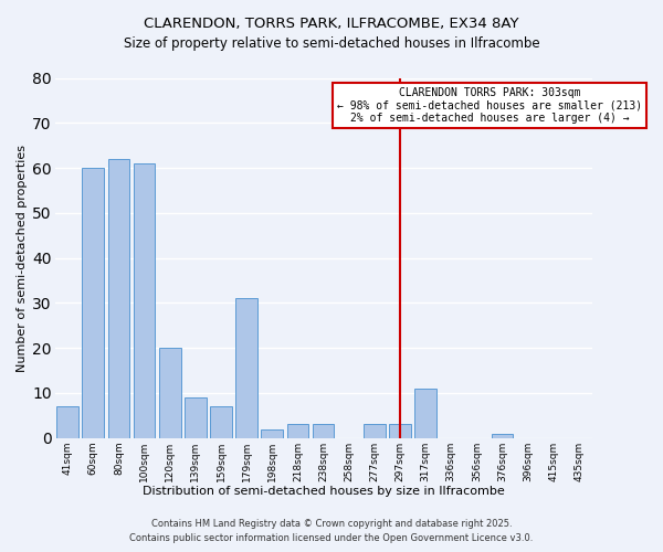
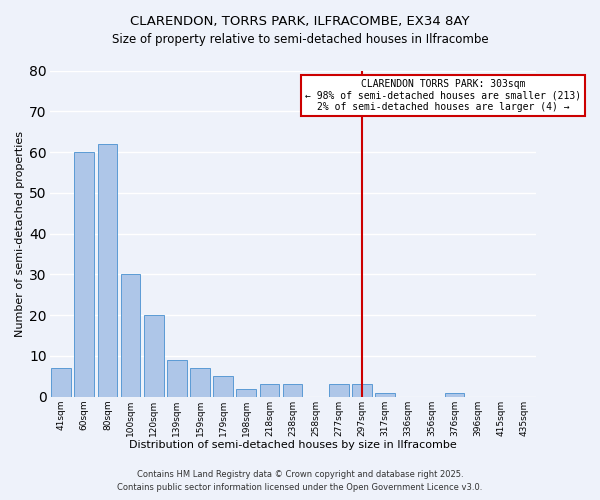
100sqm: 61 -> 30
179sqm: 31 -> 5
317sqm: 11 -> 1
